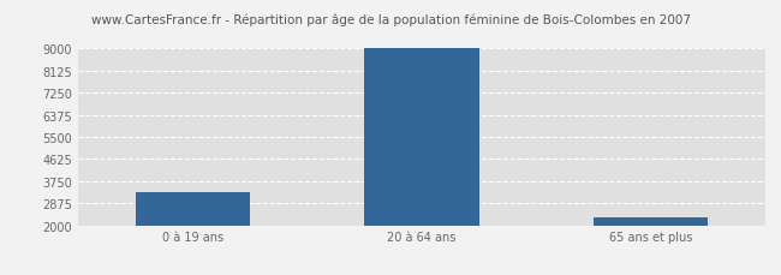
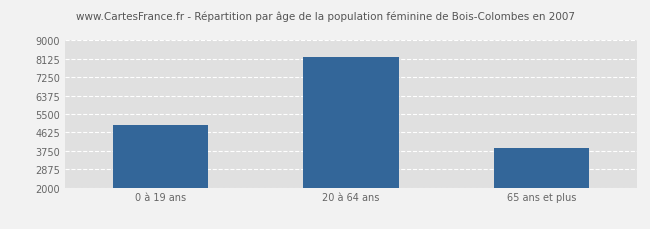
0 à 19 ans: 3300 -> 5000
20 à 64 ans: 9000 -> 8200
65 ans et plus: 2300 -> 3900
